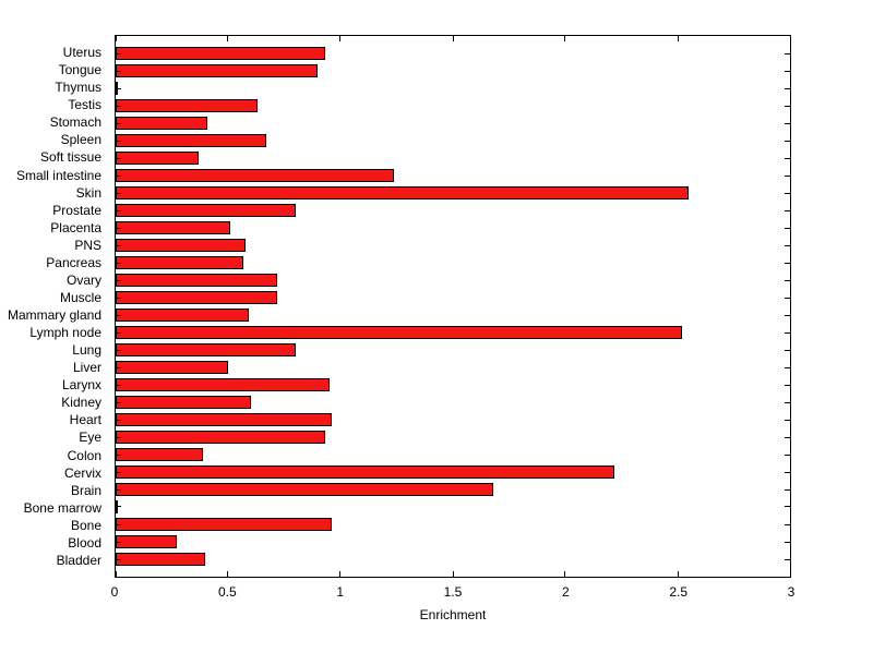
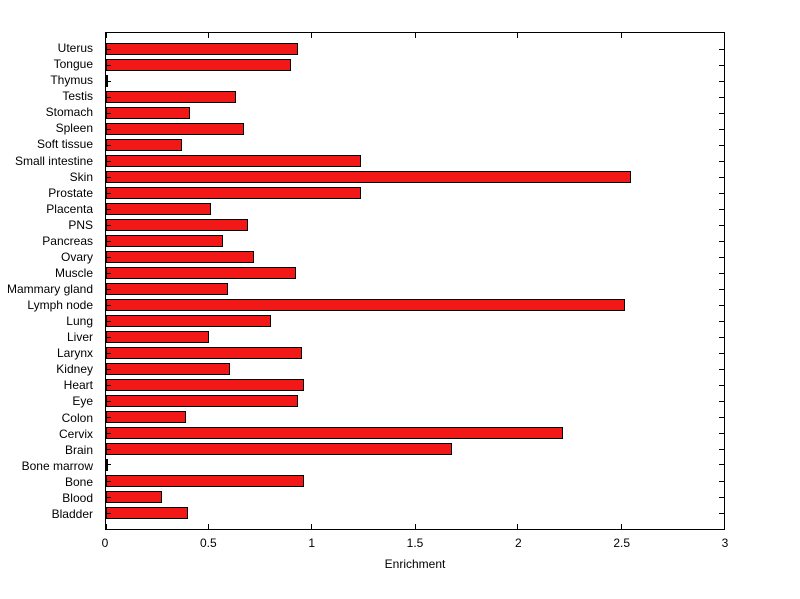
Prostate: 0.80 -> 1.24
PNS: 0.58 -> 0.69
Muscle: 0.72 -> 0.92
